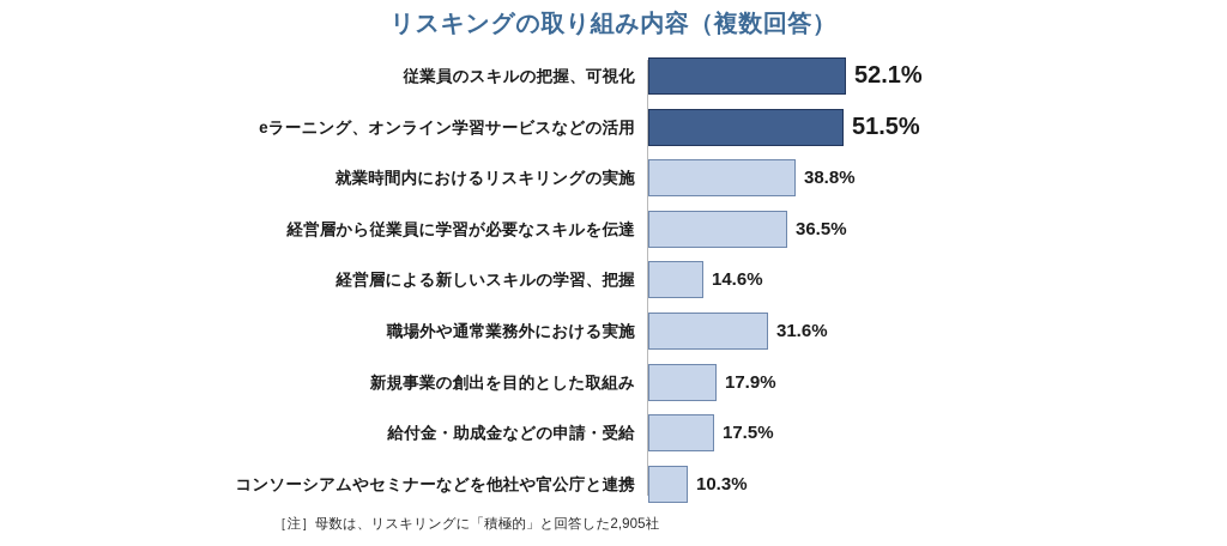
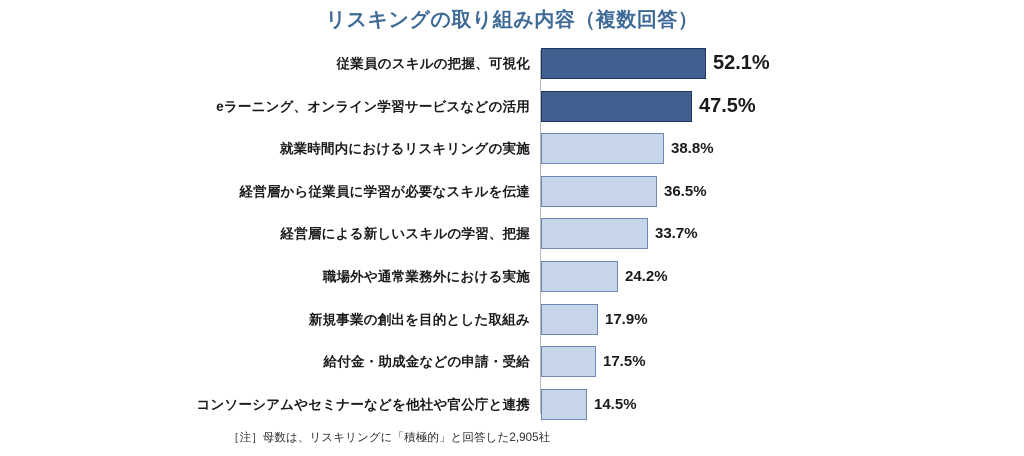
eラーニング、オンライン学習サービスなどの活用: 51.5% -> 47.5%
経営層による新しいスキルの学習、把握: 14.6% -> 33.7%
職場外や通常業務外における実施: 31.6% -> 24.2%
コンソーシアムやセミナーなどを他社や官公庁と連携: 10.3% -> 14.5%
